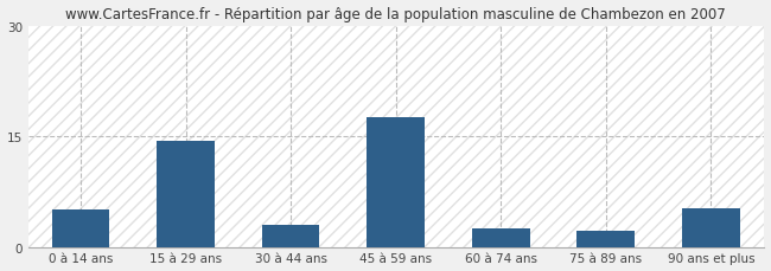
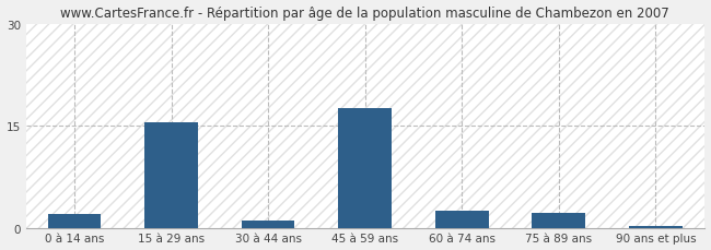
0 à 14 ans: 5.0 -> 2.0
15 à 29 ans: 14.4 -> 15.5
30 à 44 ans: 3.0 -> 1.0
90 ans et plus: 5.2 -> 0.2
